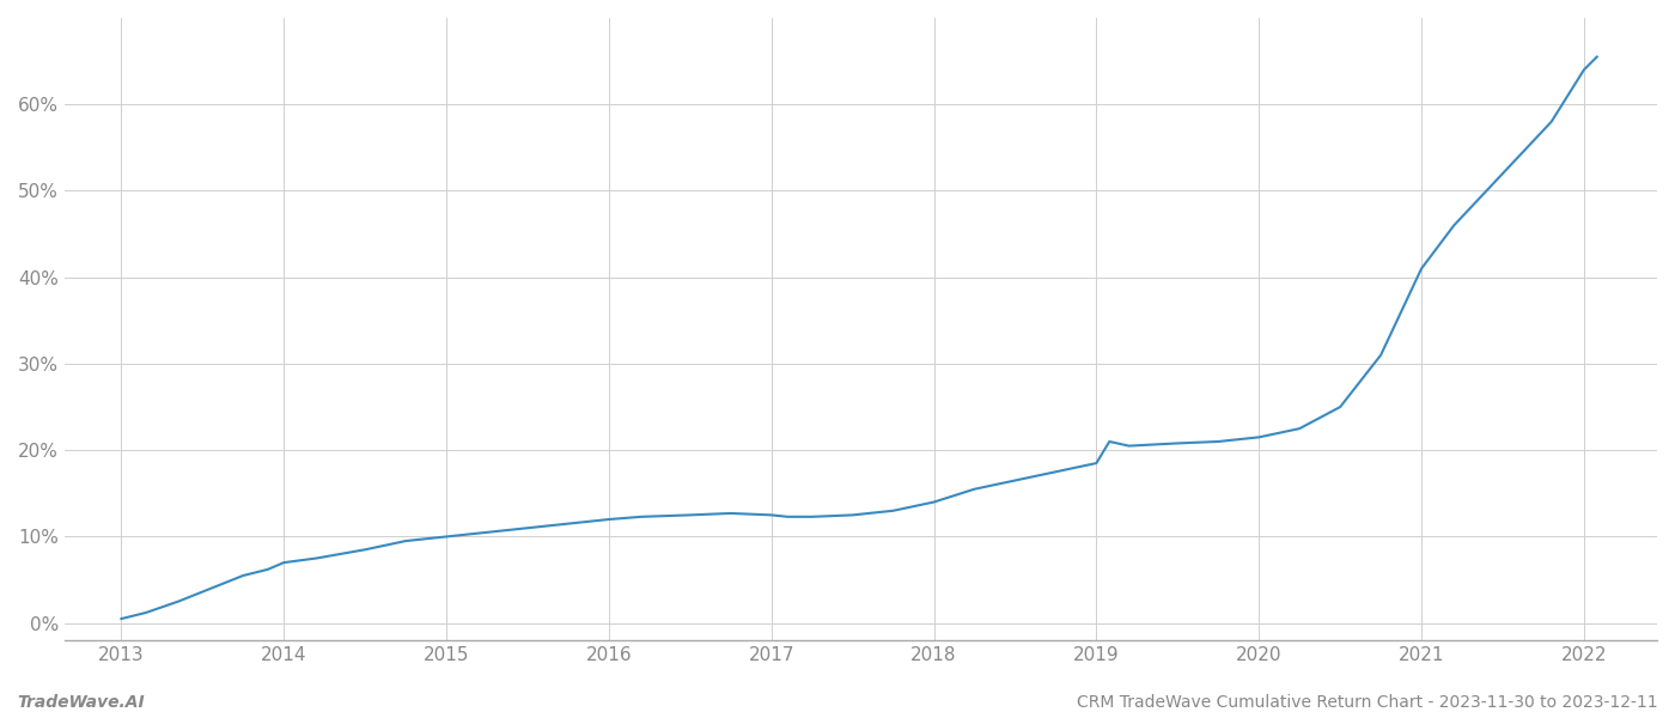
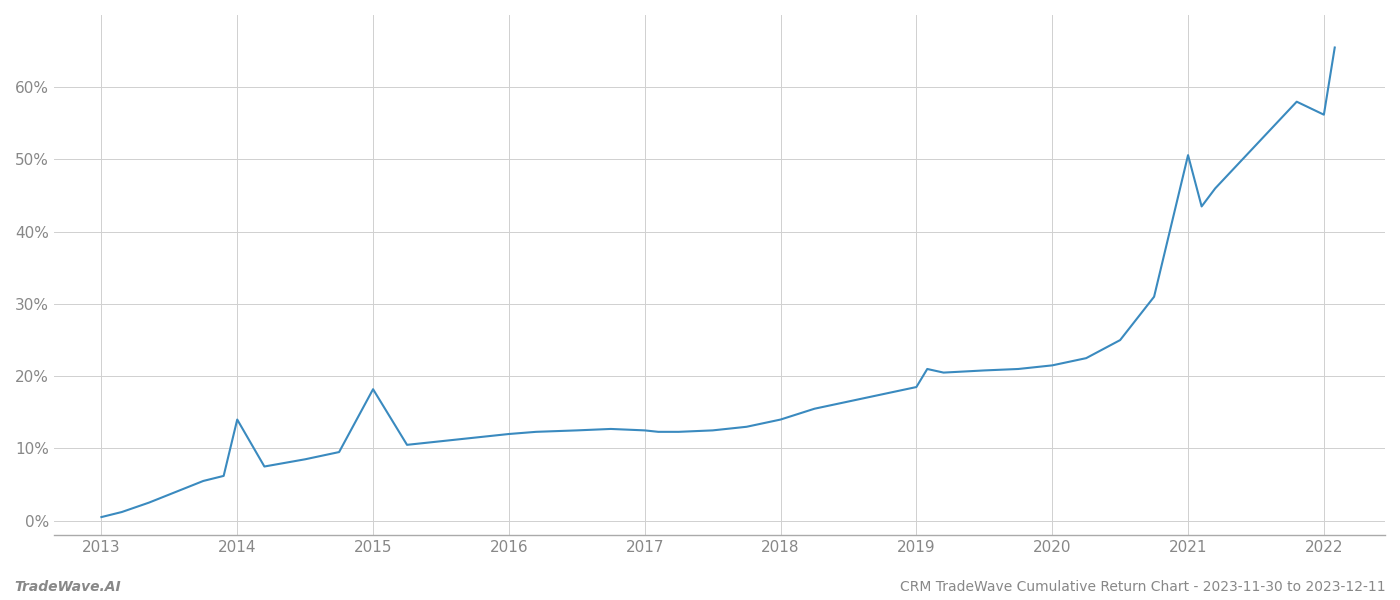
2014: 7.0% -> 14.0%
2015: 10.0% -> 18.2%
2021: 41.0% -> 50.6%
2022: 64.0% -> 56.2%
